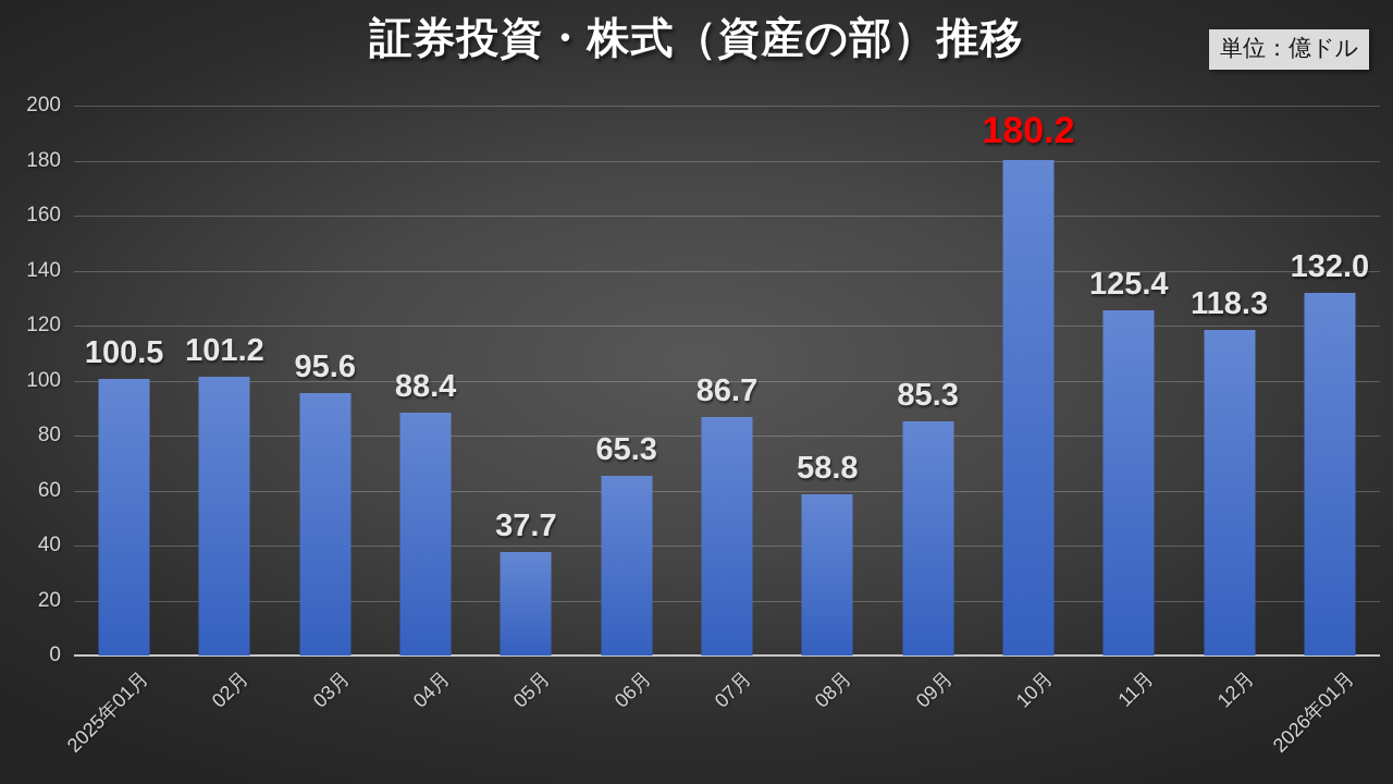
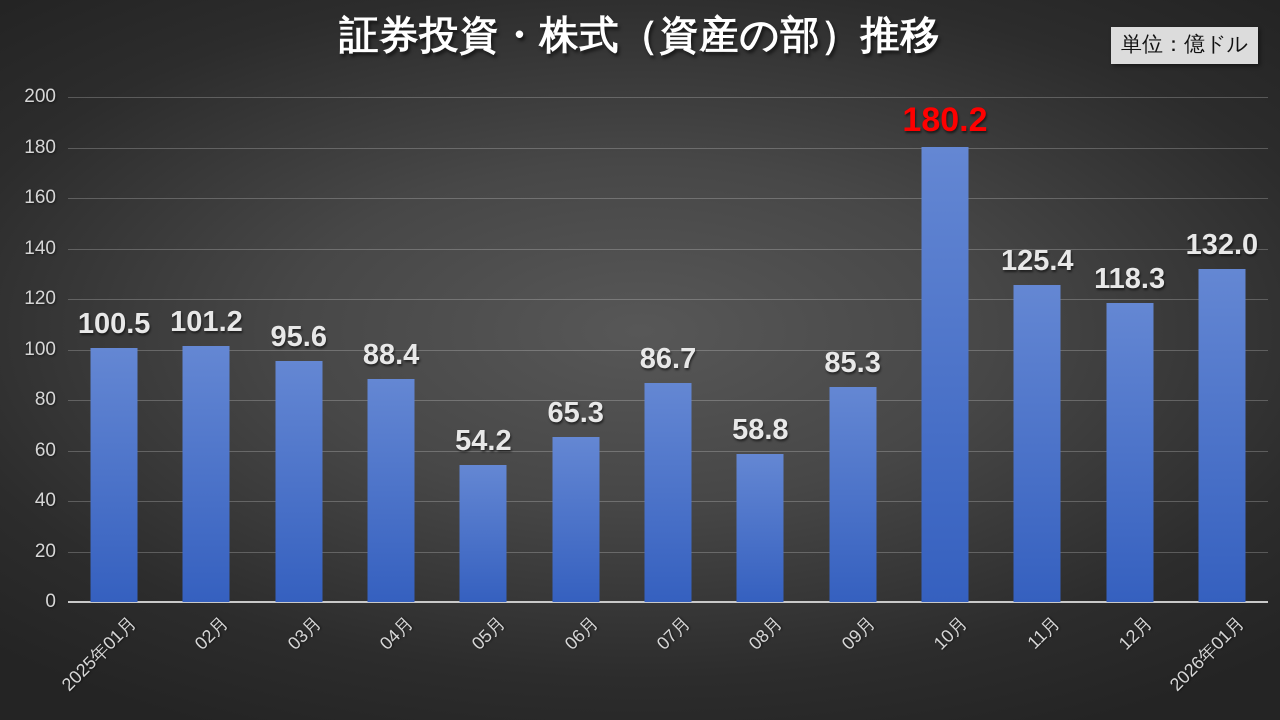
05月: 37.7 -> 54.2
